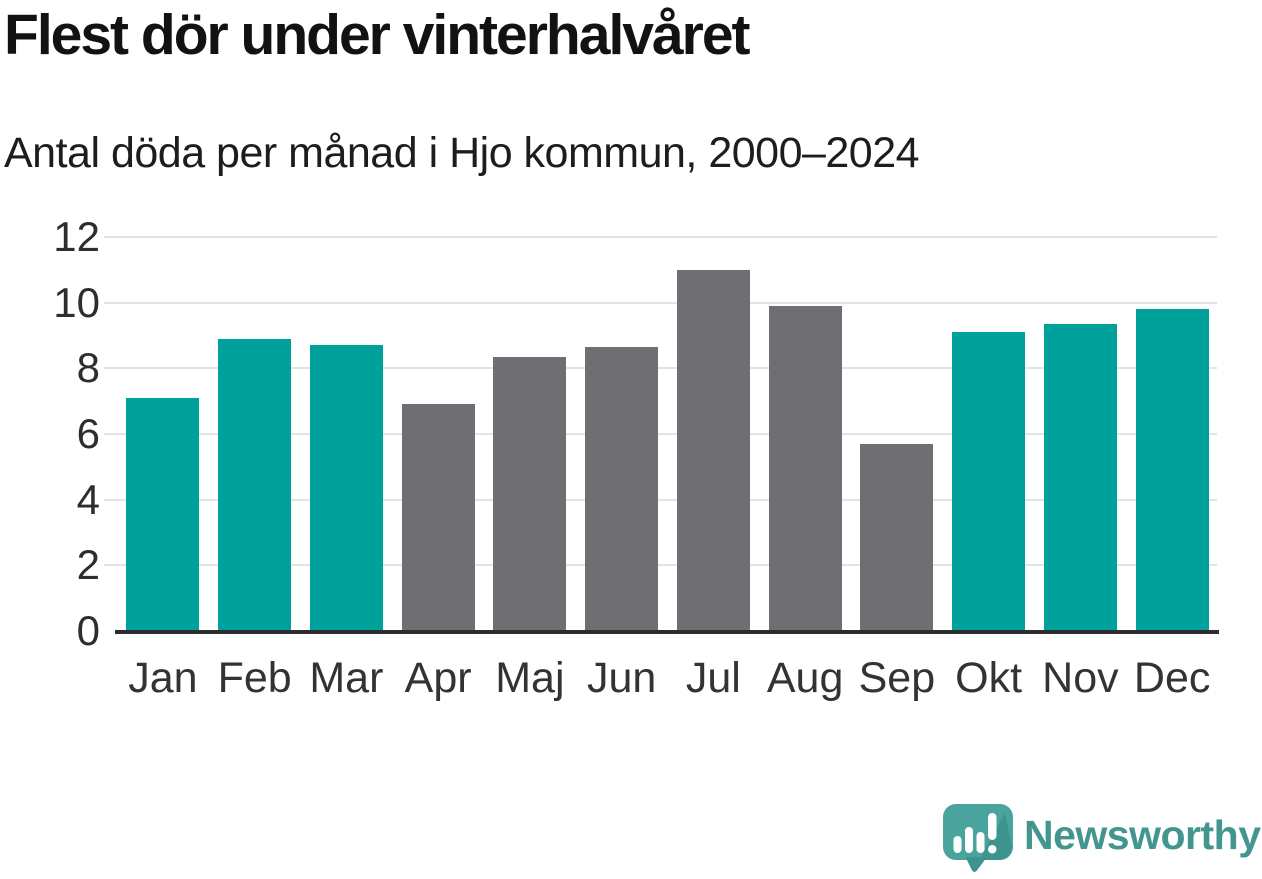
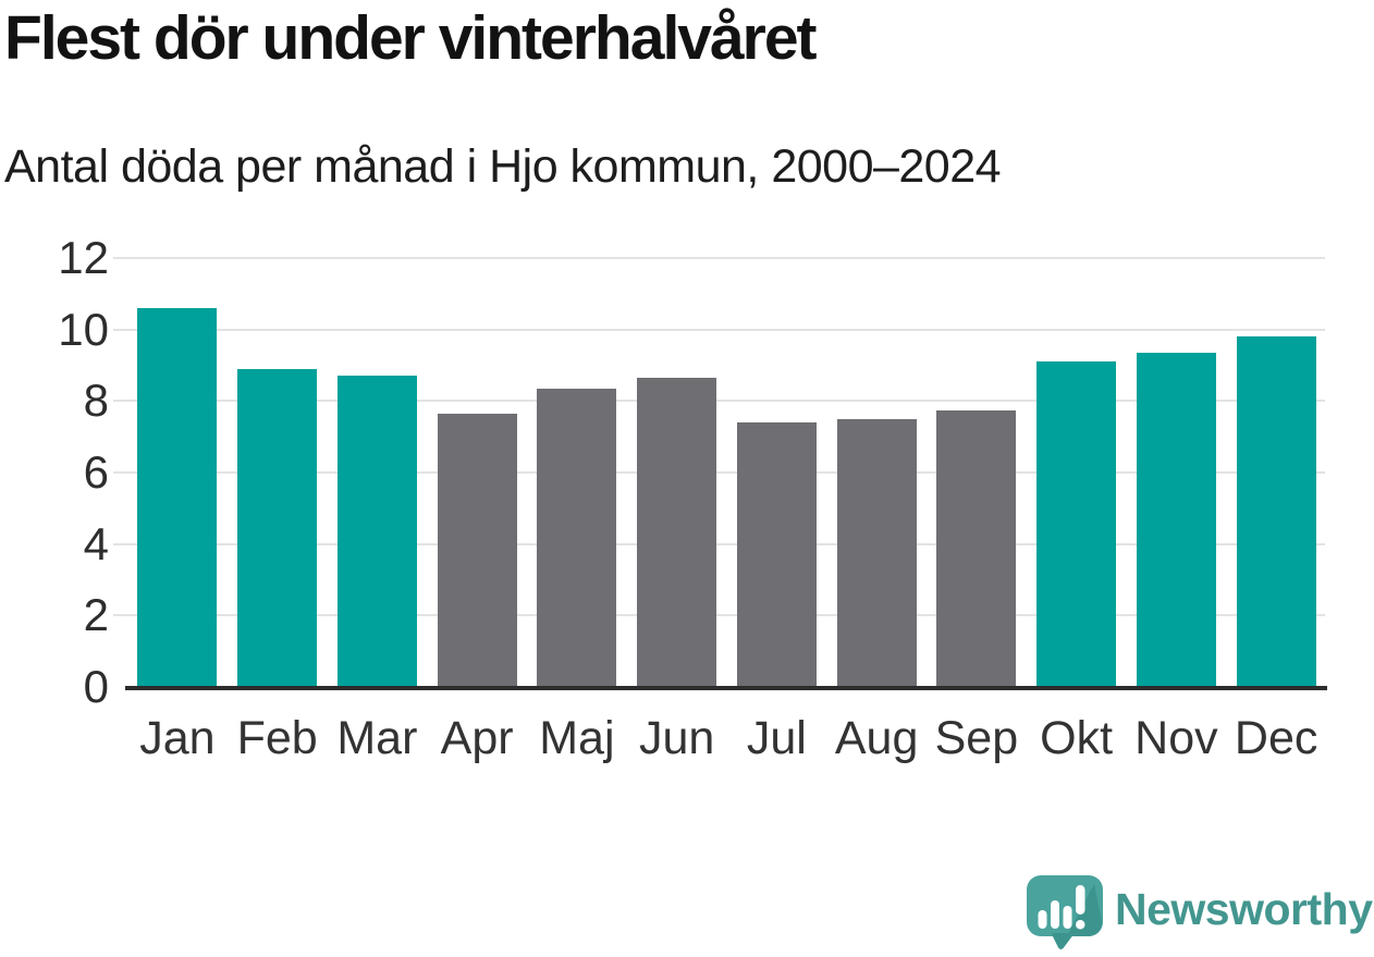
Jan: 7.1 -> 10.6
Apr: 6.9 -> 7.7
Jul: 11.0 -> 7.4
Aug: 9.9 -> 7.5
Sep: 5.7 -> 7.8
